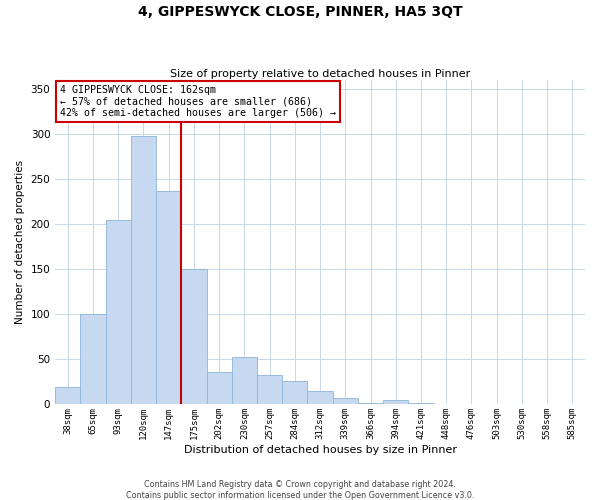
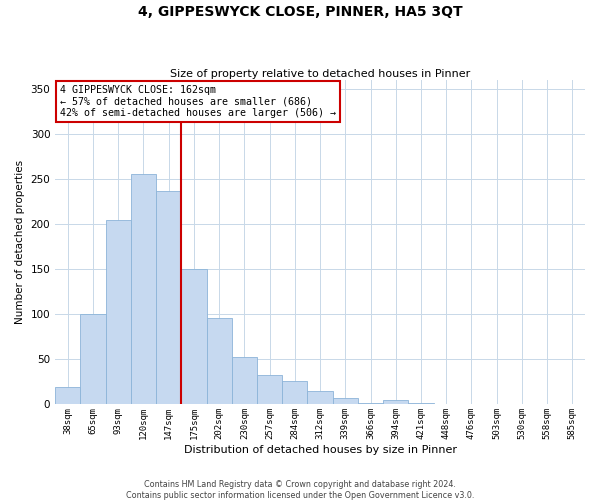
120sqm: 298 -> 256
202sqm: 36 -> 96
